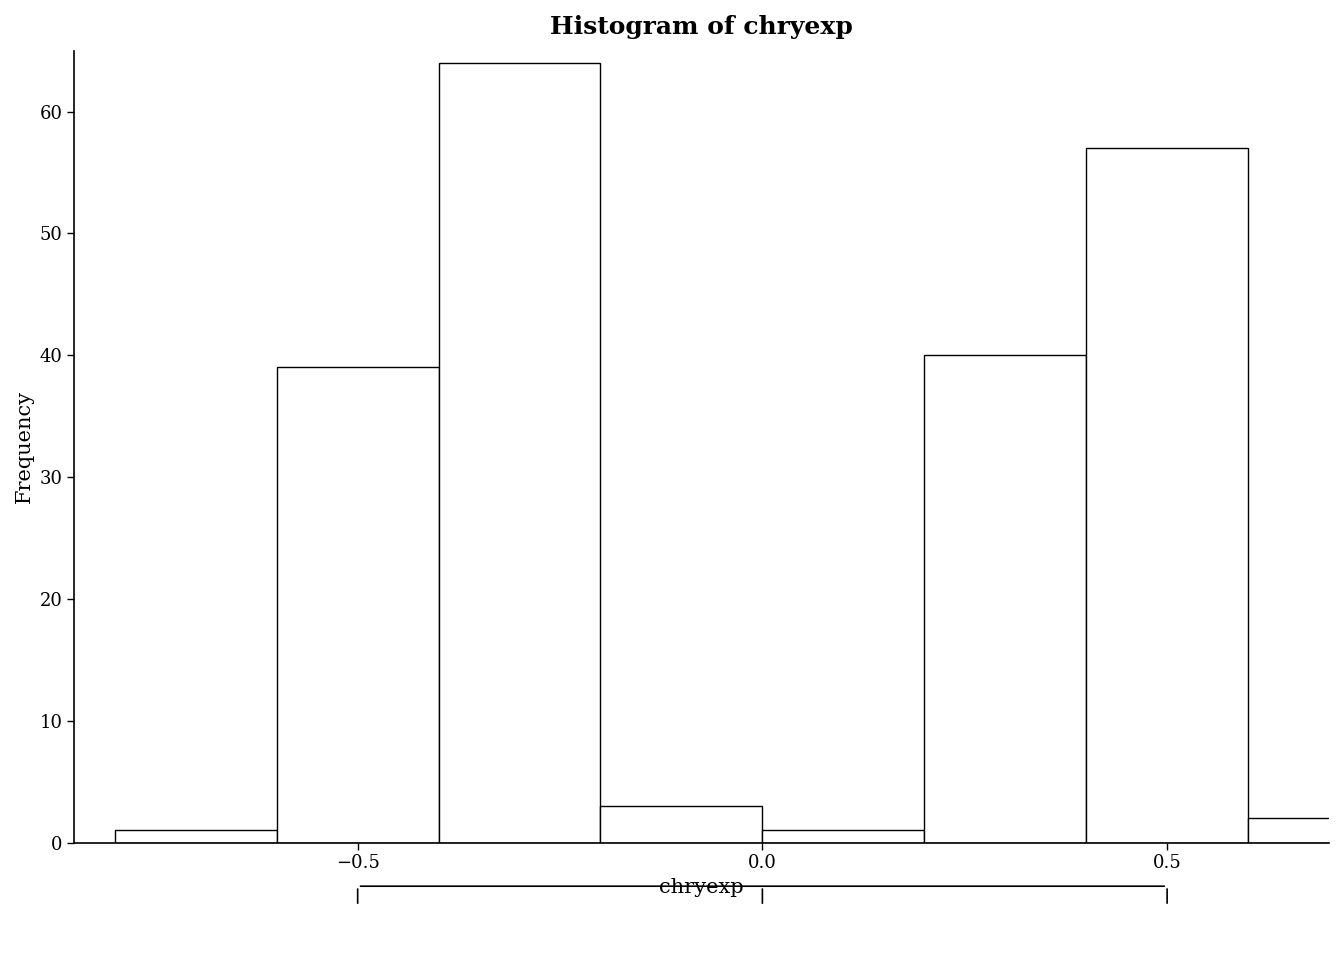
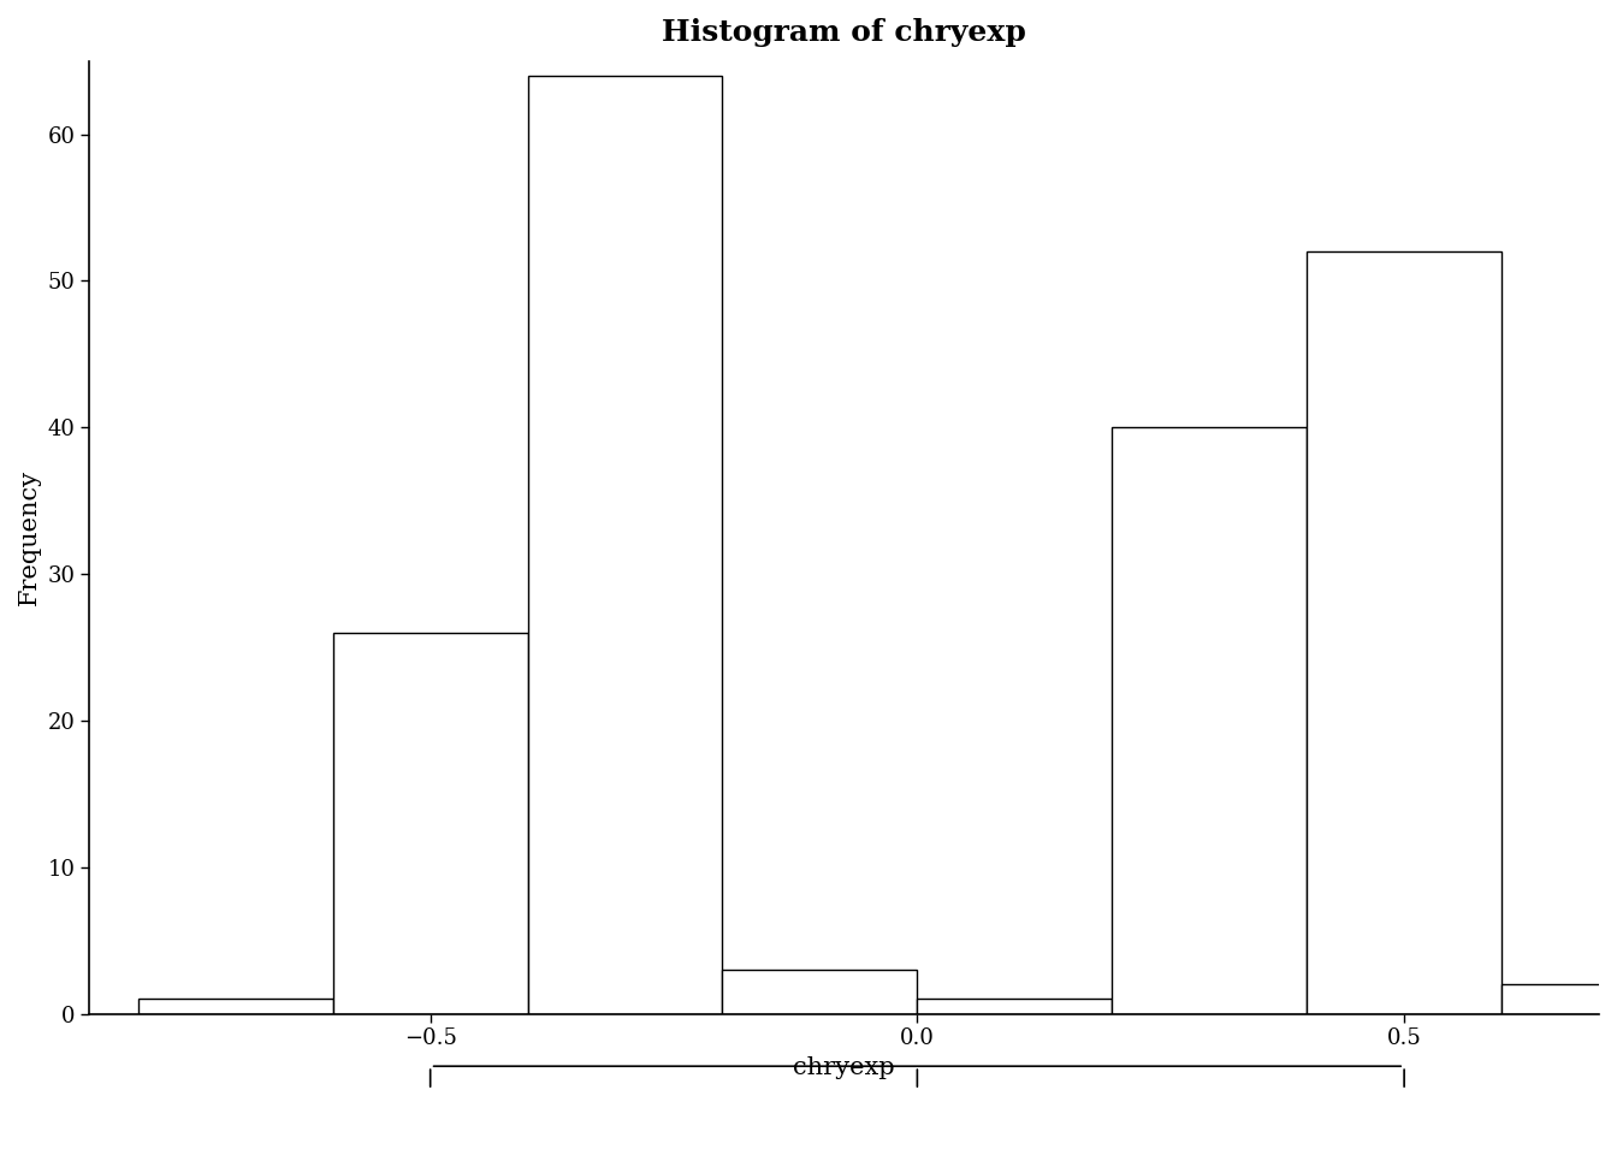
−0.5: 39 -> 26
0.5: 57 -> 52
